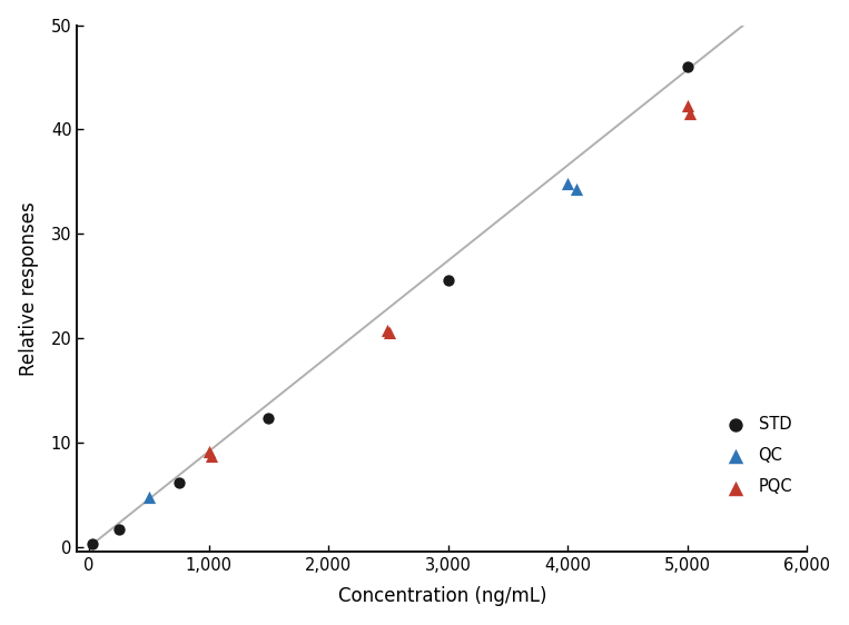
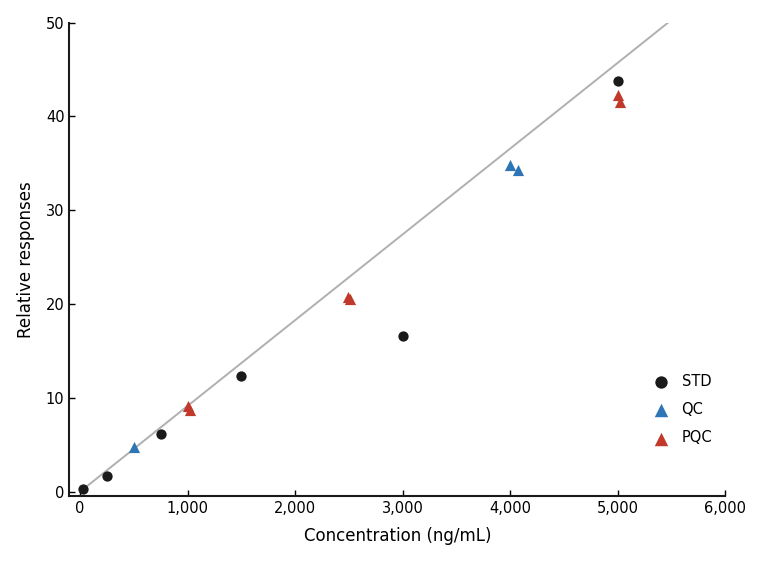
STD/3,000: 25.5 -> 16.6
STD/5,000: 46.0 -> 43.8
